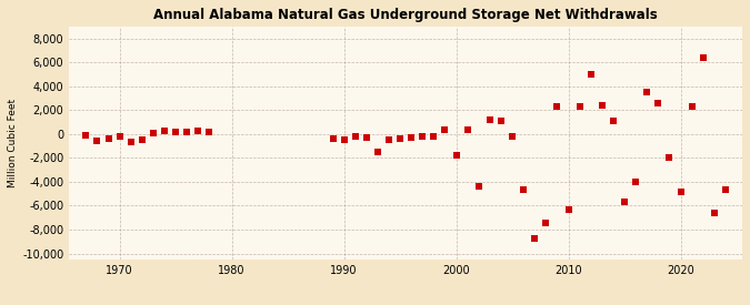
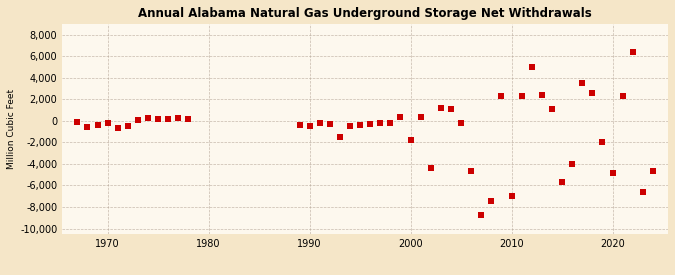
2010: -6,300 -> -7,000
